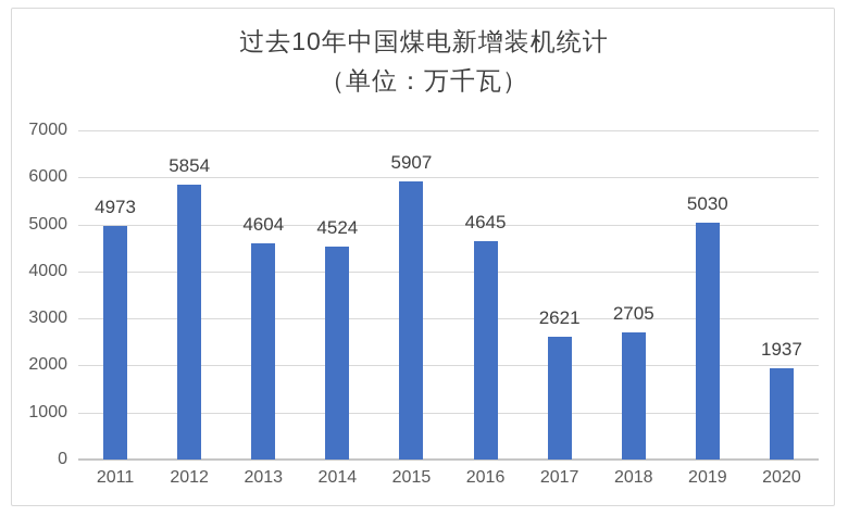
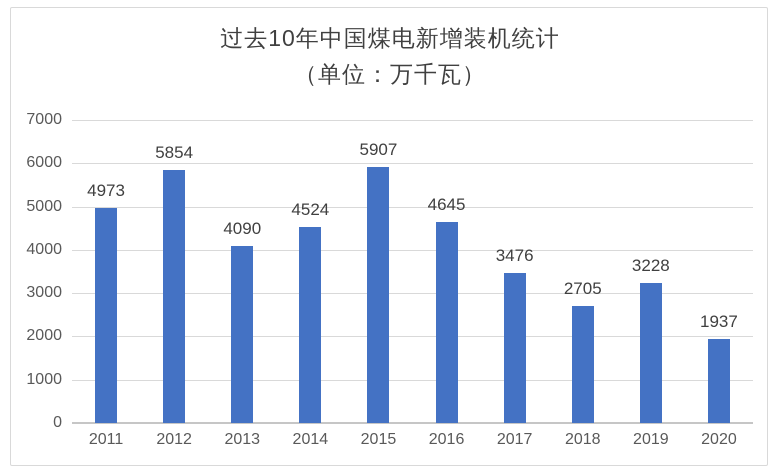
2013: 4604 -> 4090
2017: 2621 -> 3476
2019: 5030 -> 3228
